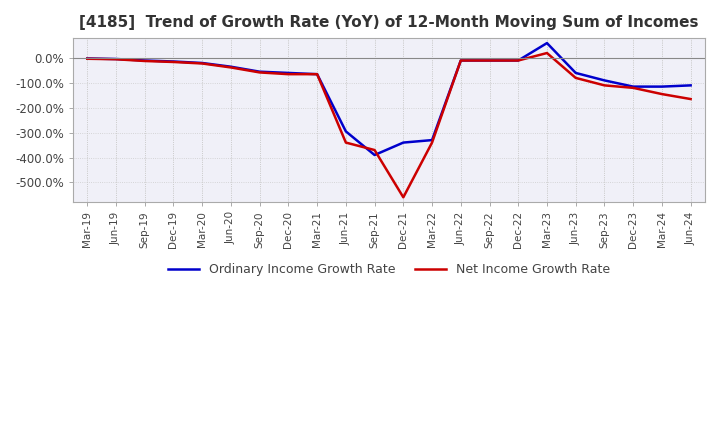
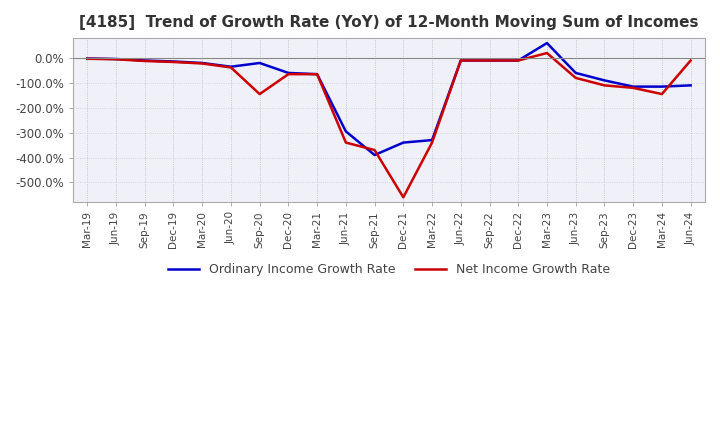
Ordinary Income Growth Rate/Sep-20: -55% -> -20%
Net Income Growth Rate/Sep-20: -58% -> -145%
Net Income Growth Rate/Jun-24: -165% -> -10%
